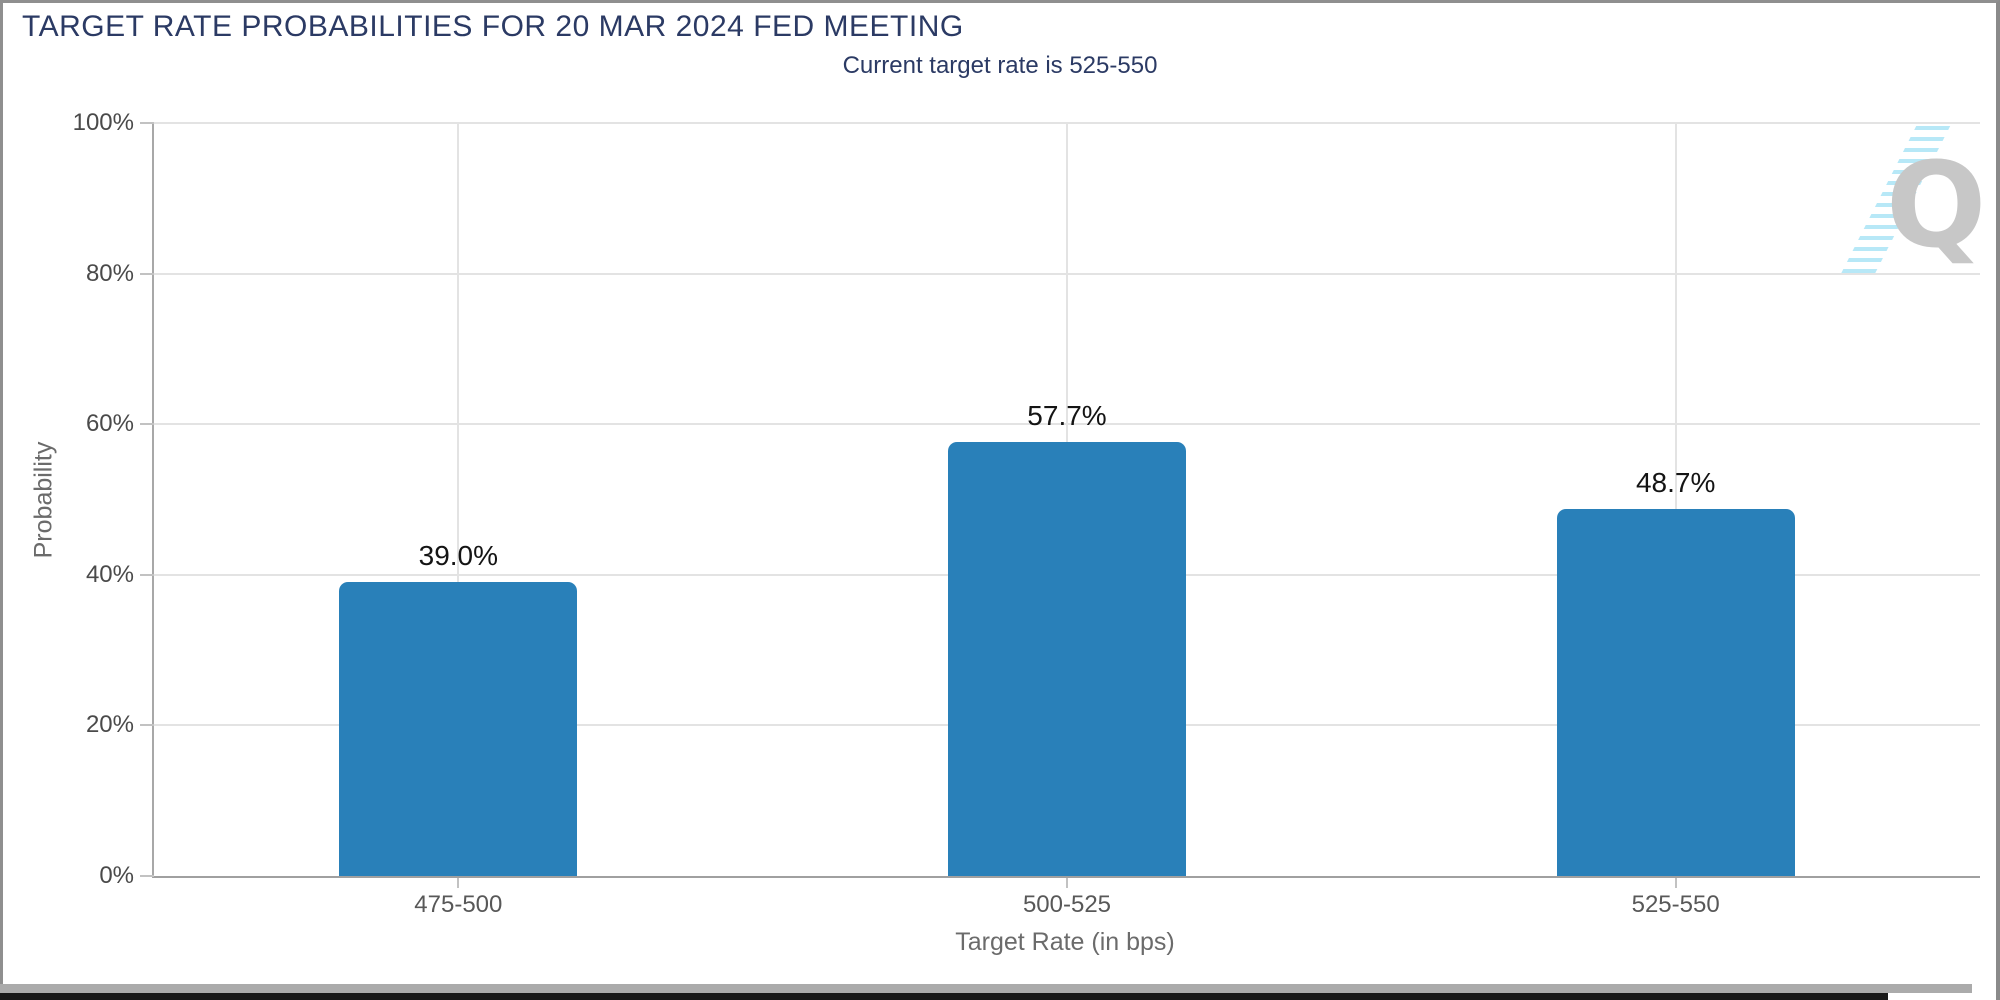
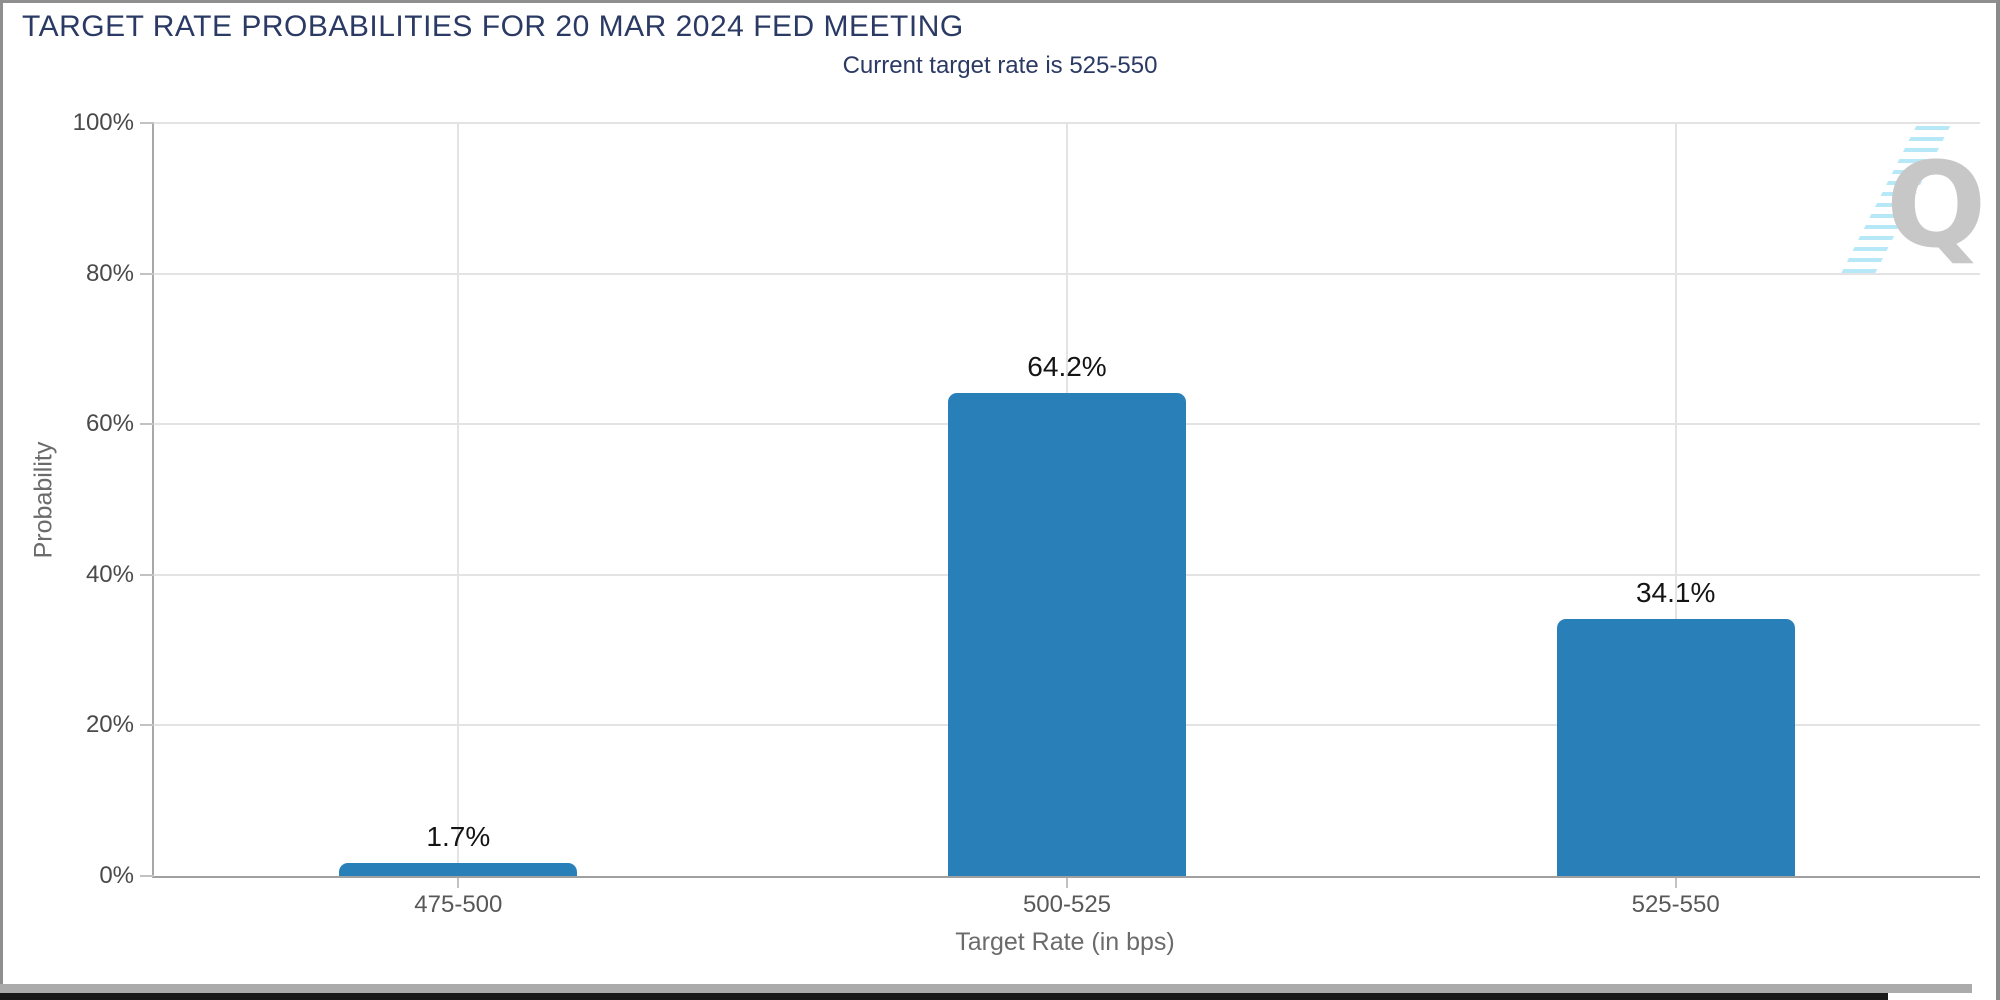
475-500: 39.0% -> 1.7%
500-525: 57.7% -> 64.2%
525-550: 48.7% -> 34.1%
